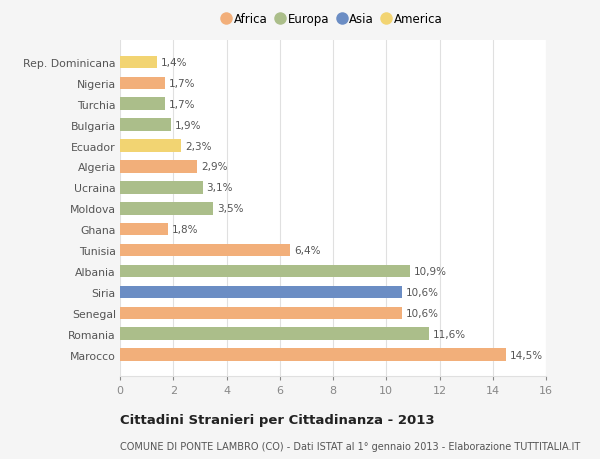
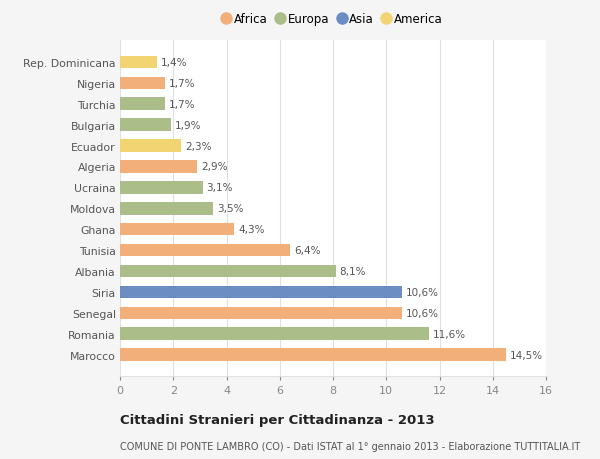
Ghana: 1,8% -> 4,3%
Albania: 10,9% -> 8,1%
